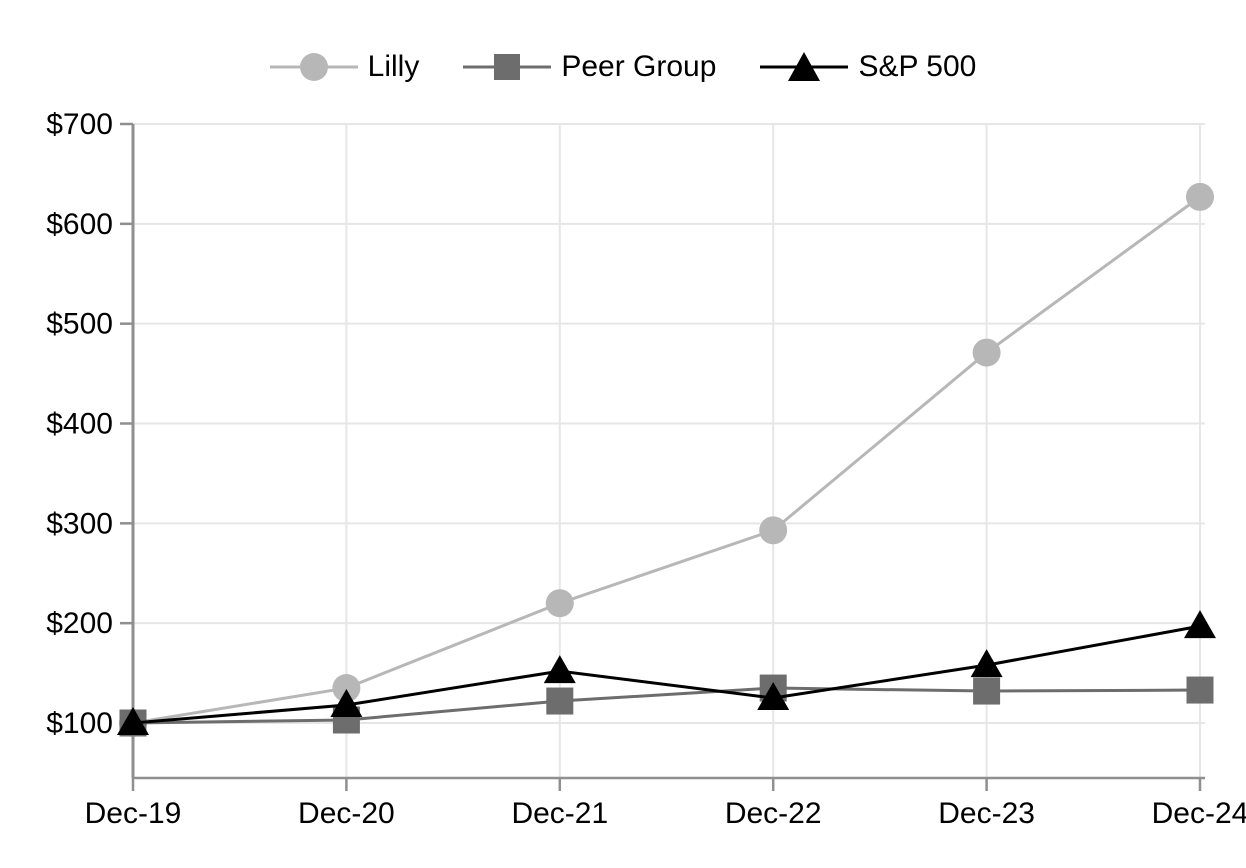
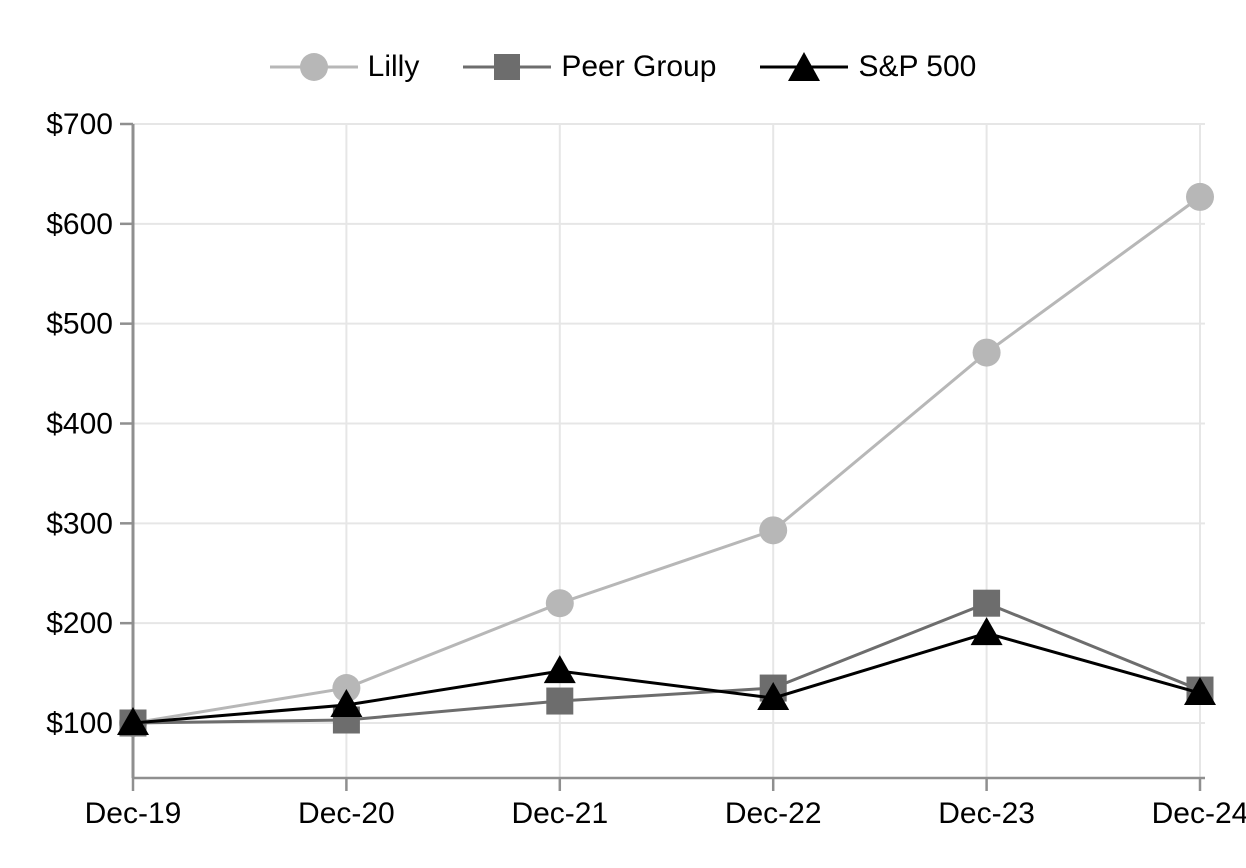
Peer Group/Dec-23: $130 -> $220
S&P 500/Dec-23: $160 -> $190
S&P 500/Dec-24: $200 -> $130
